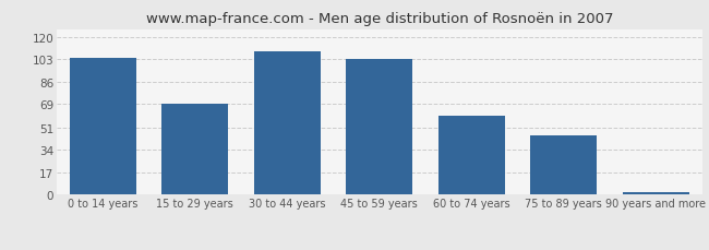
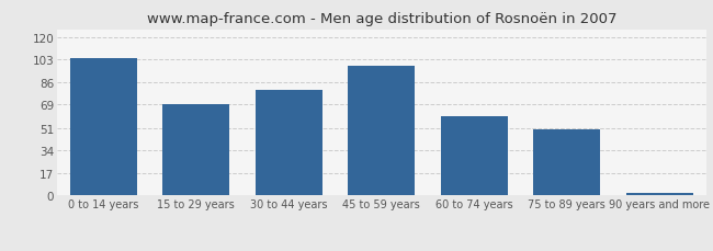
30 to 44 years: 109 -> 80
45 to 59 years: 103 -> 98
75 to 89 years: 45 -> 50
